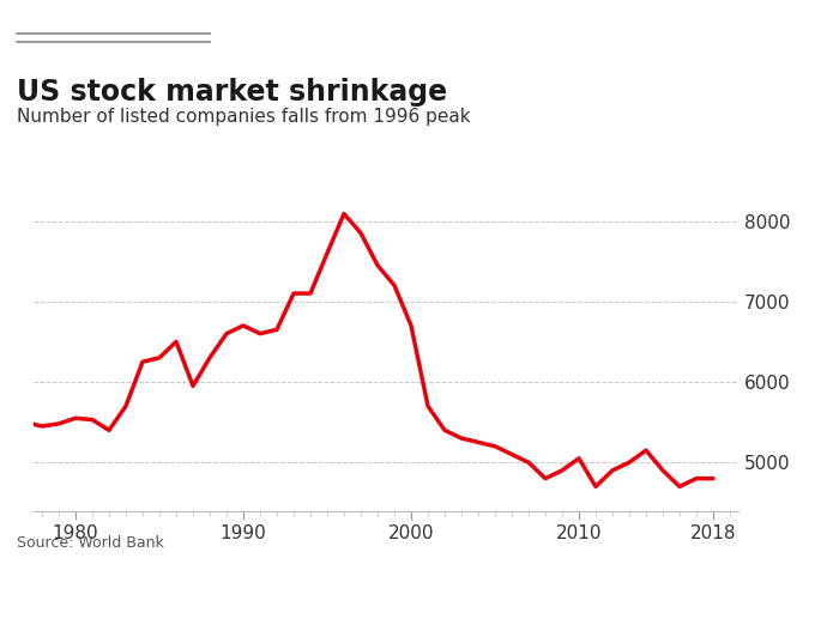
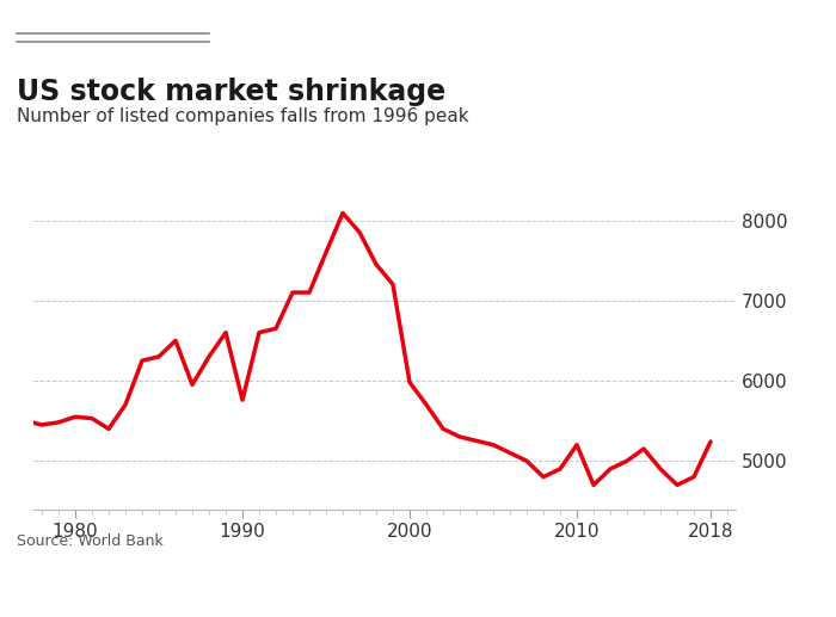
1990: 6700 -> 5760
2000: 6700 -> 5980
2010: 5050 -> 5200
2018: 4800 -> 5240
